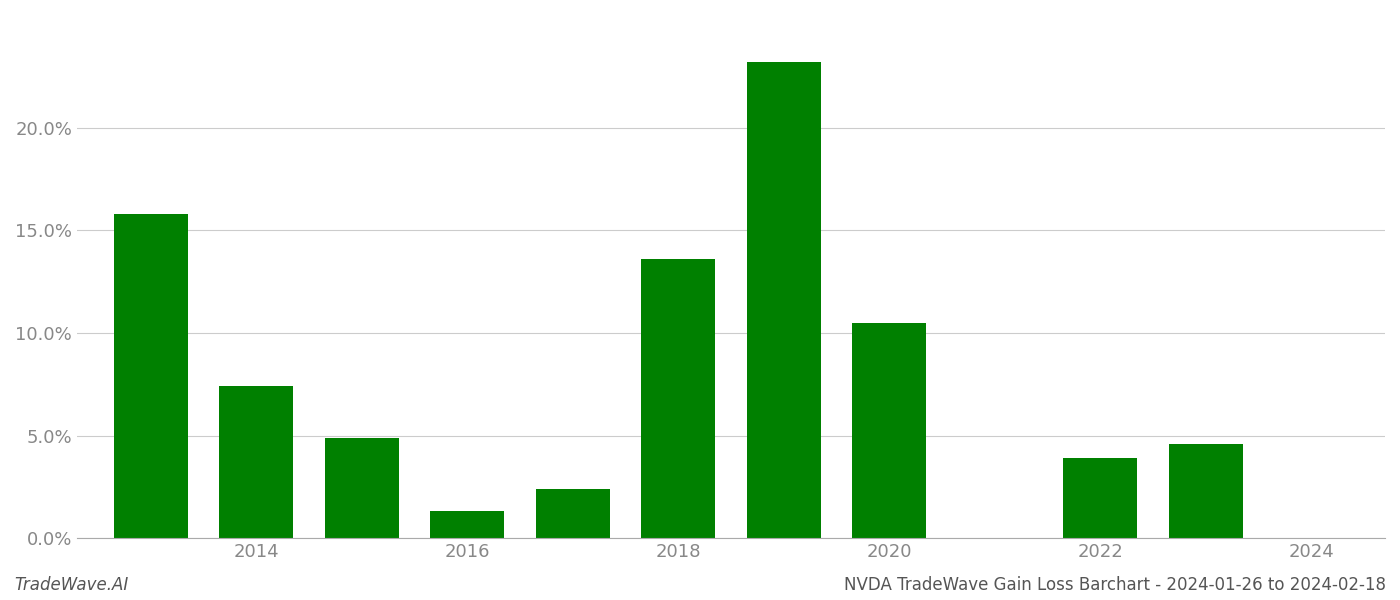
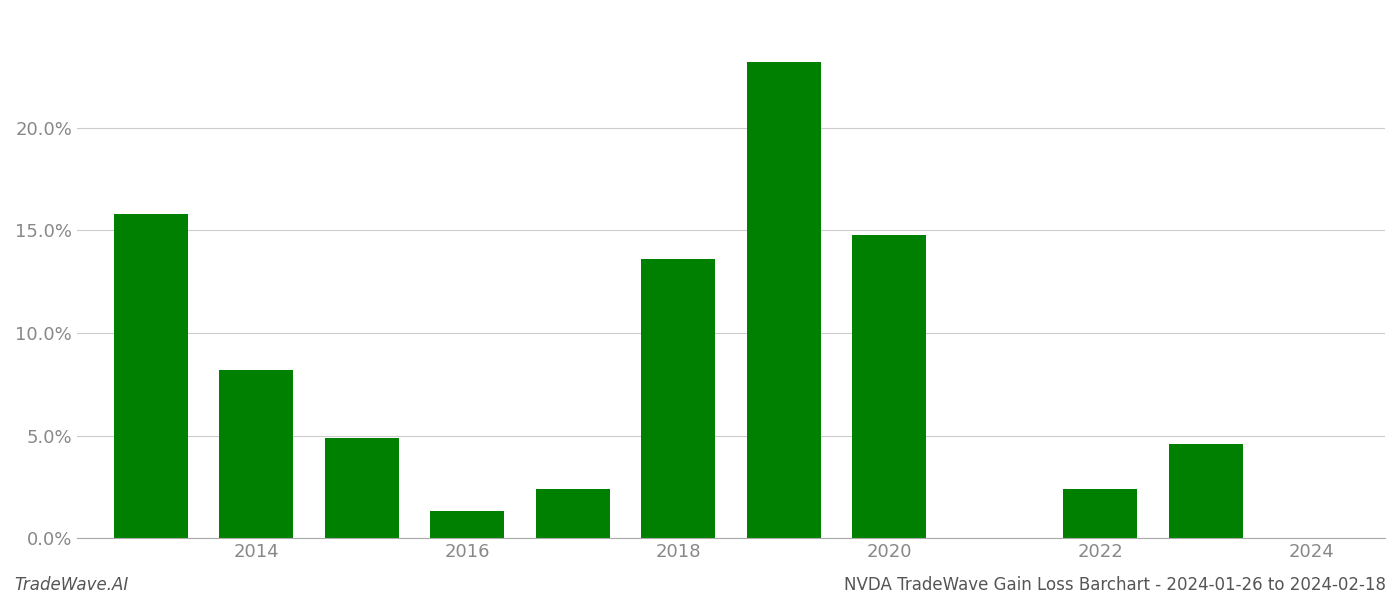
2014: 7.4% -> 8.2%
2020: 10.5% -> 14.8%
2022: 3.9% -> 2.4%
